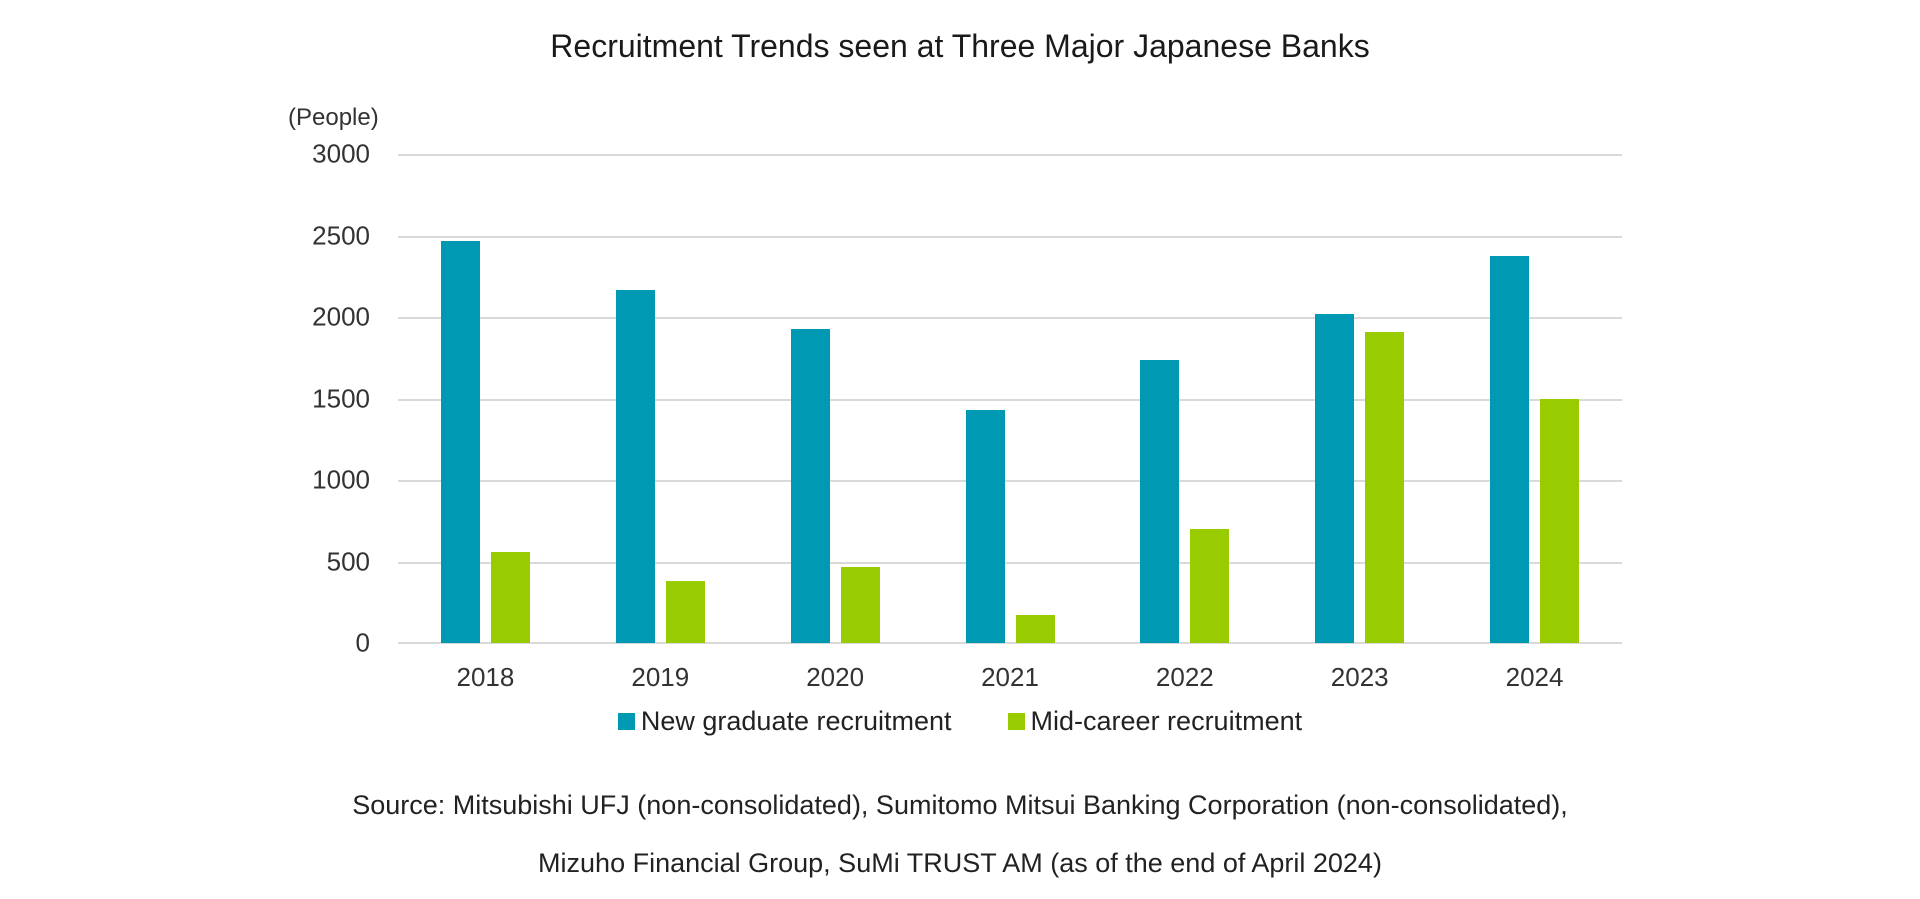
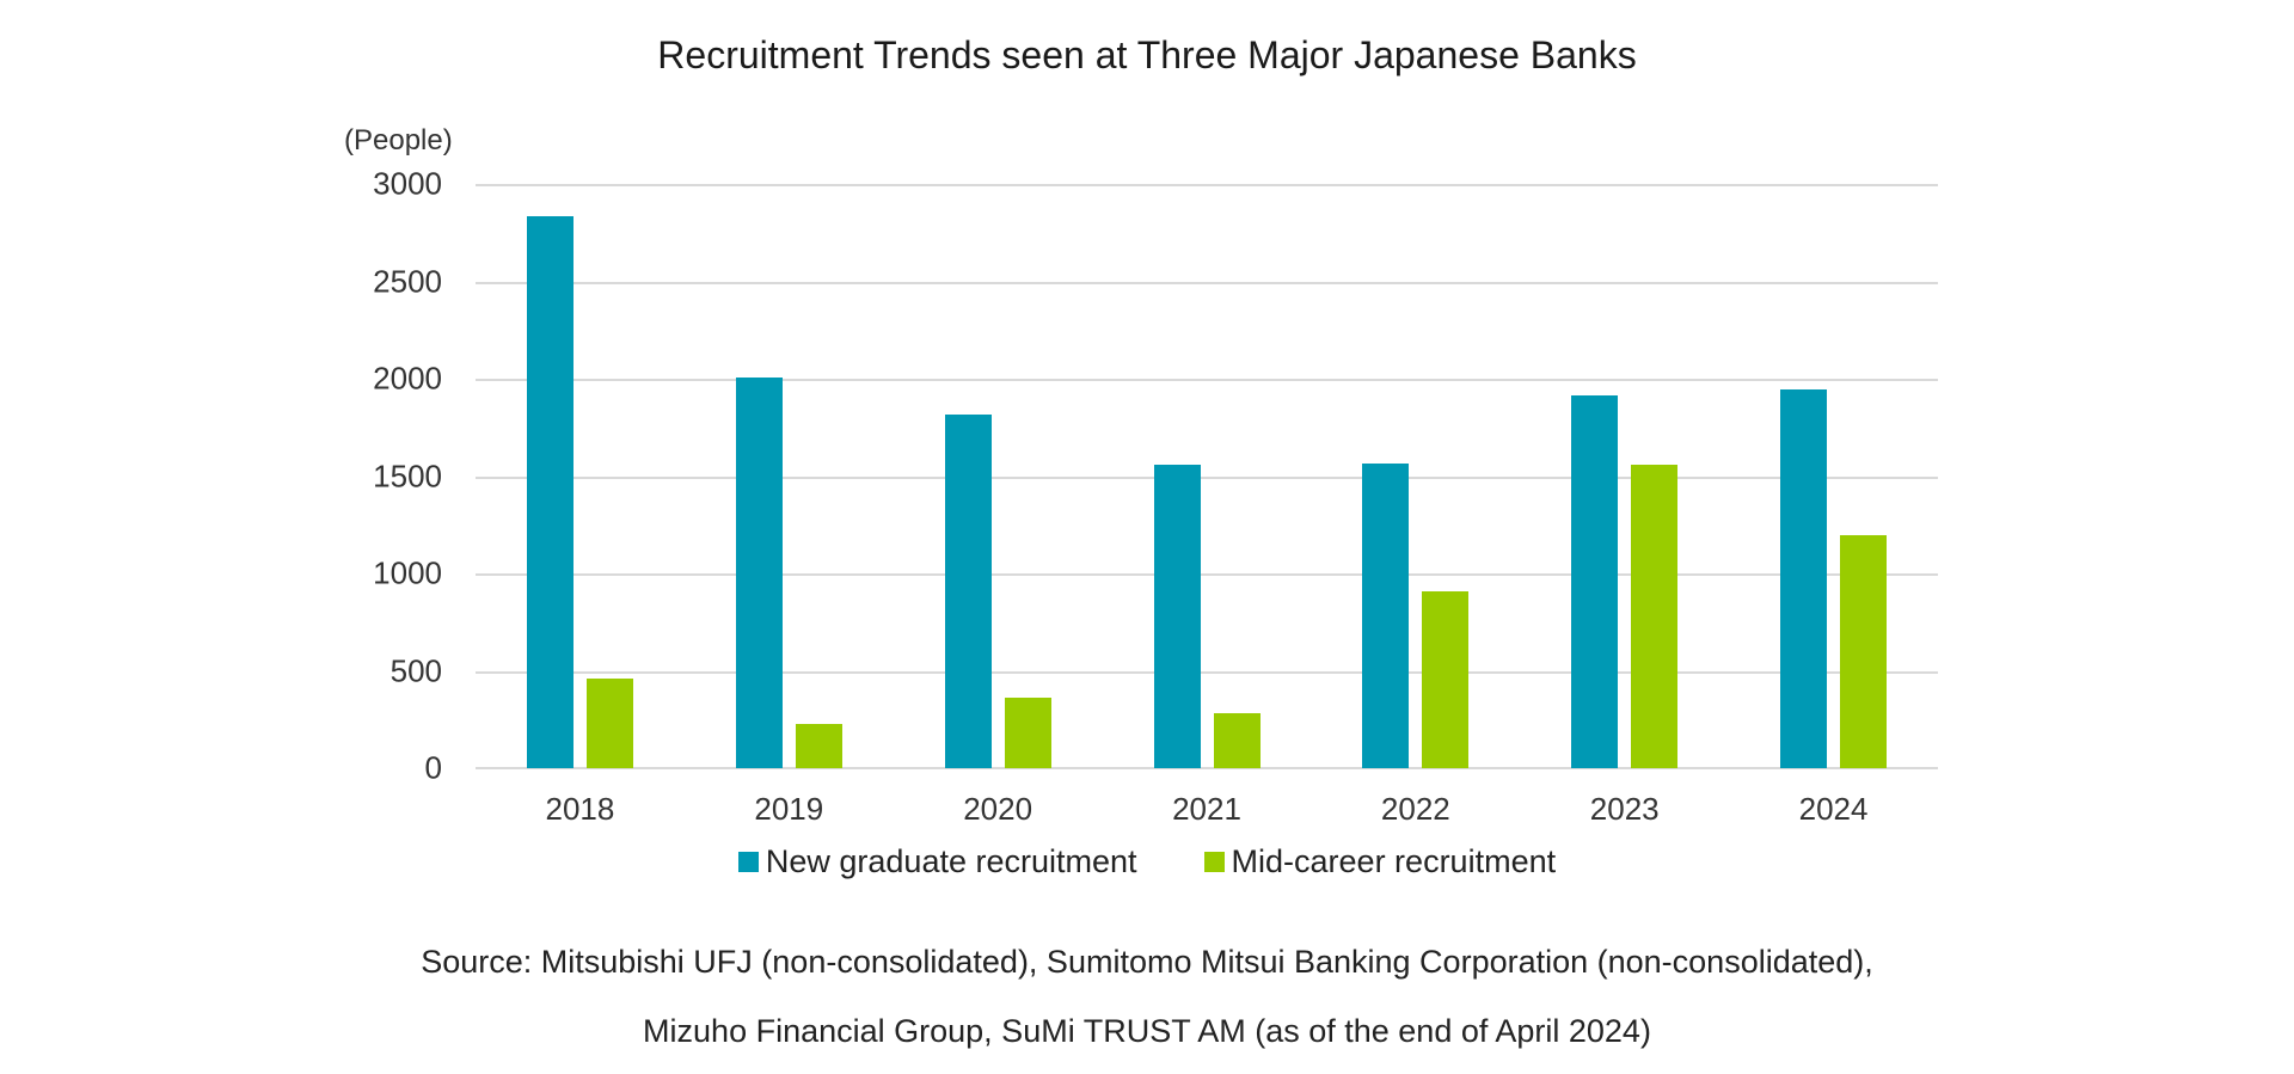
New graduate recruitment/2018: 2470 -> 2840
Mid-career recruitment/2018: 560 -> 460
New graduate recruitment/2019: 2170 -> 2010
Mid-career recruitment/2019: 380 -> 230
New graduate recruitment/2020: 1930 -> 1820
Mid-career recruitment/2020: 470 -> 360
New graduate recruitment/2021: 1430 -> 1560
Mid-career recruitment/2021: 170 -> 280
New graduate recruitment/2022: 1740 -> 1570
Mid-career recruitment/2022: 700 -> 910
New graduate recruitment/2023: 2020 -> 1920
Mid-career recruitment/2023: 1910 -> 1560
New graduate recruitment/2024: 2380 -> 1950
Mid-career recruitment/2024: 1500 -> 1200
